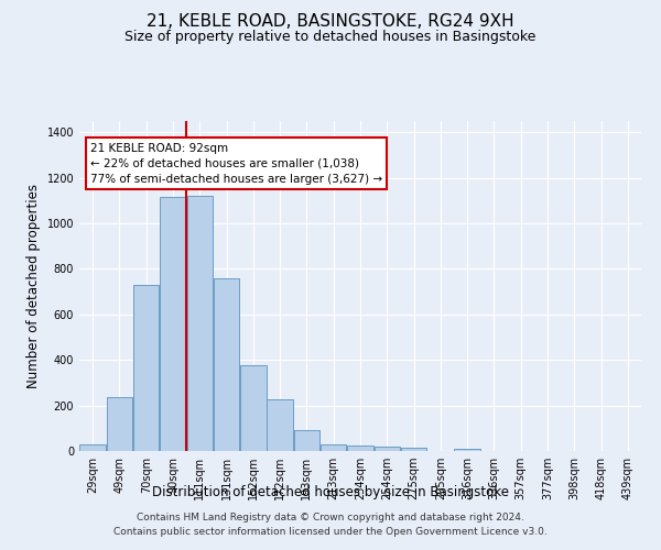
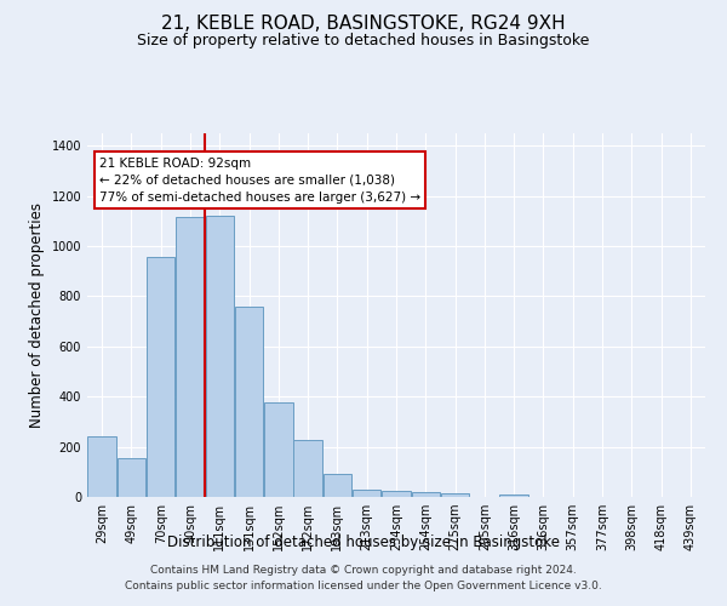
29sqm: 30 -> 240
49sqm: 235 -> 155
70sqm: 730 -> 955
